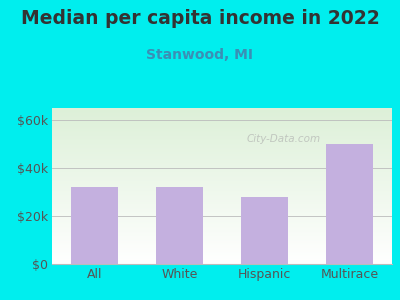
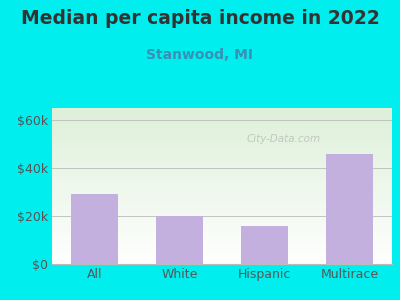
All: $32k -> $29k
White: $32k -> $20k
Hispanic: $28k -> $16k
Multirace: $50k -> $46k
